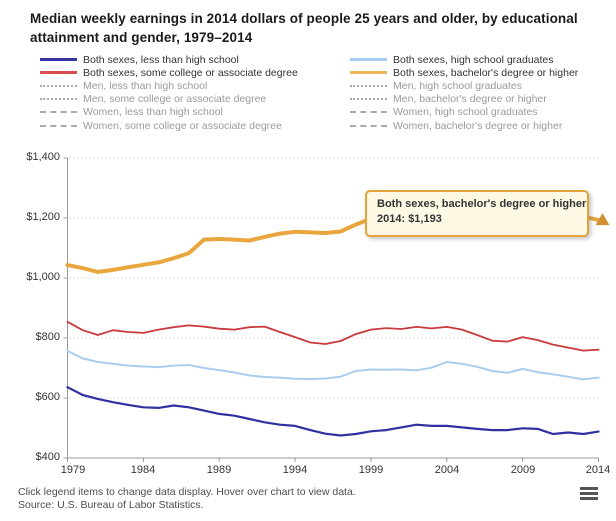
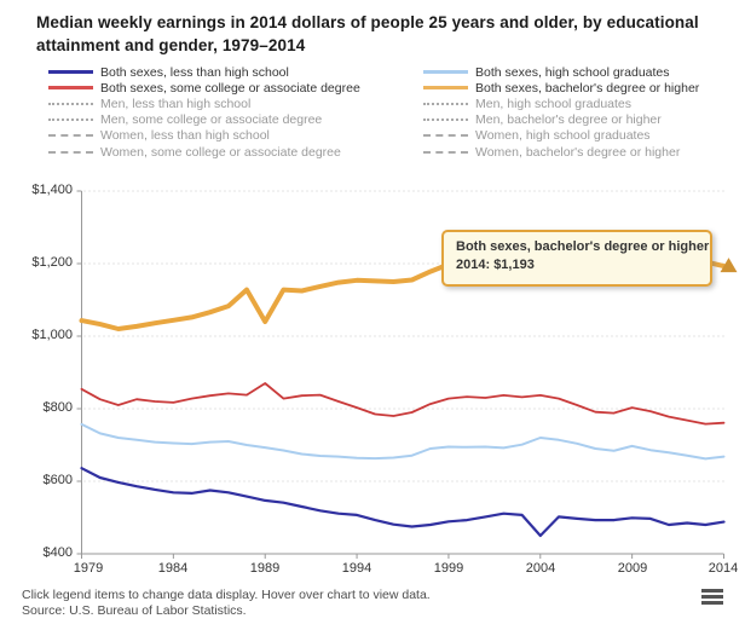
Both sexes, some college or associate degree/1989: $830 -> $870
Both sexes, bachelor's degree or higher/1989: $1130 -> $1040
Both sexes, less than high school/2004: $510 -> $450
